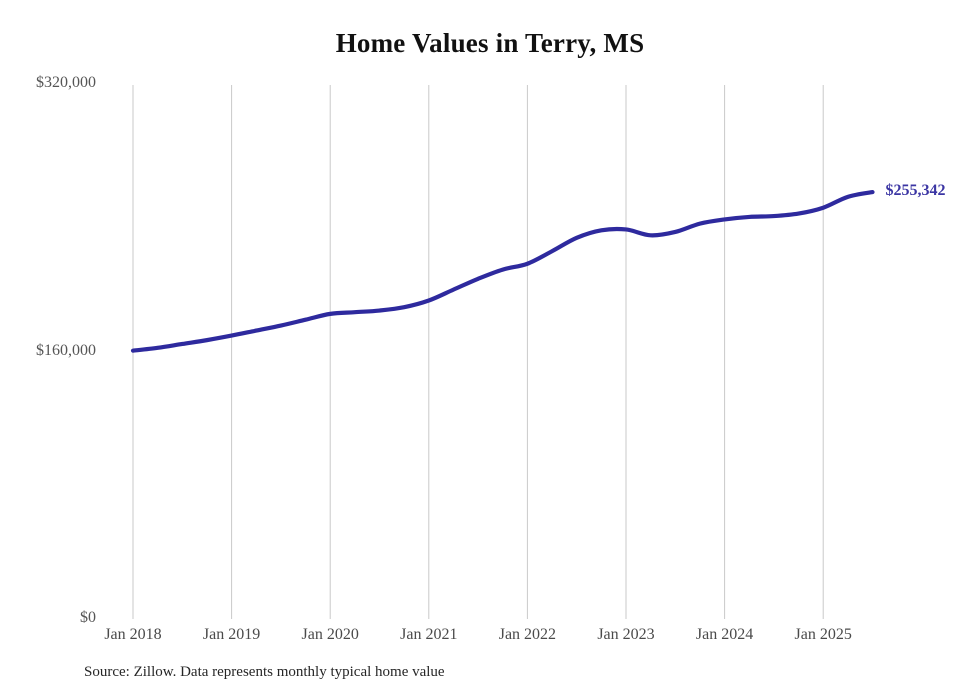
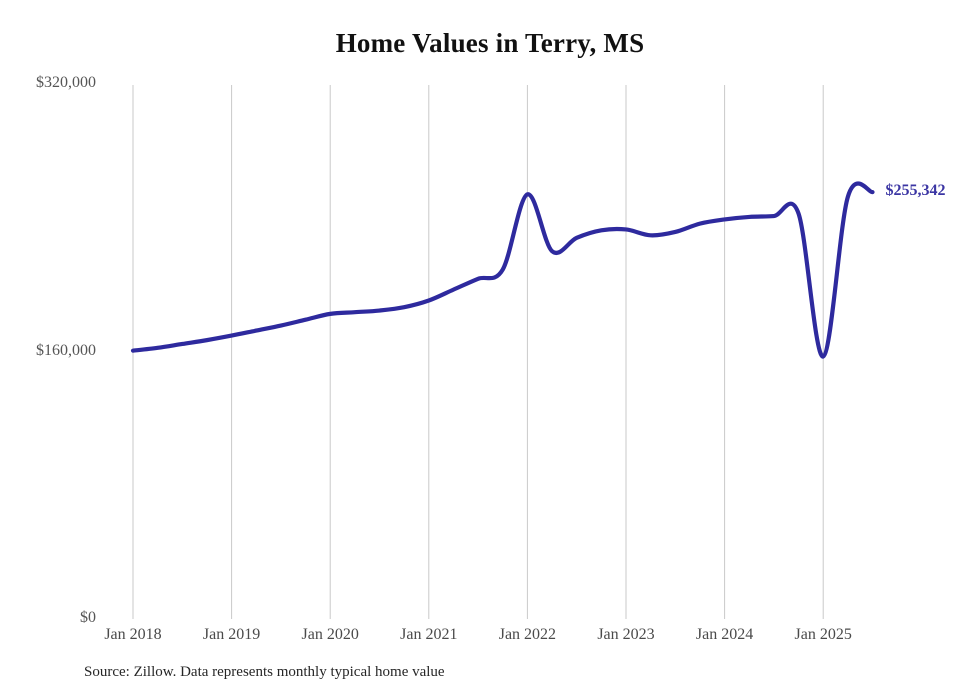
Jan 2022: $212000 -> $254000
Jan 2025: $246000 -> $157000
